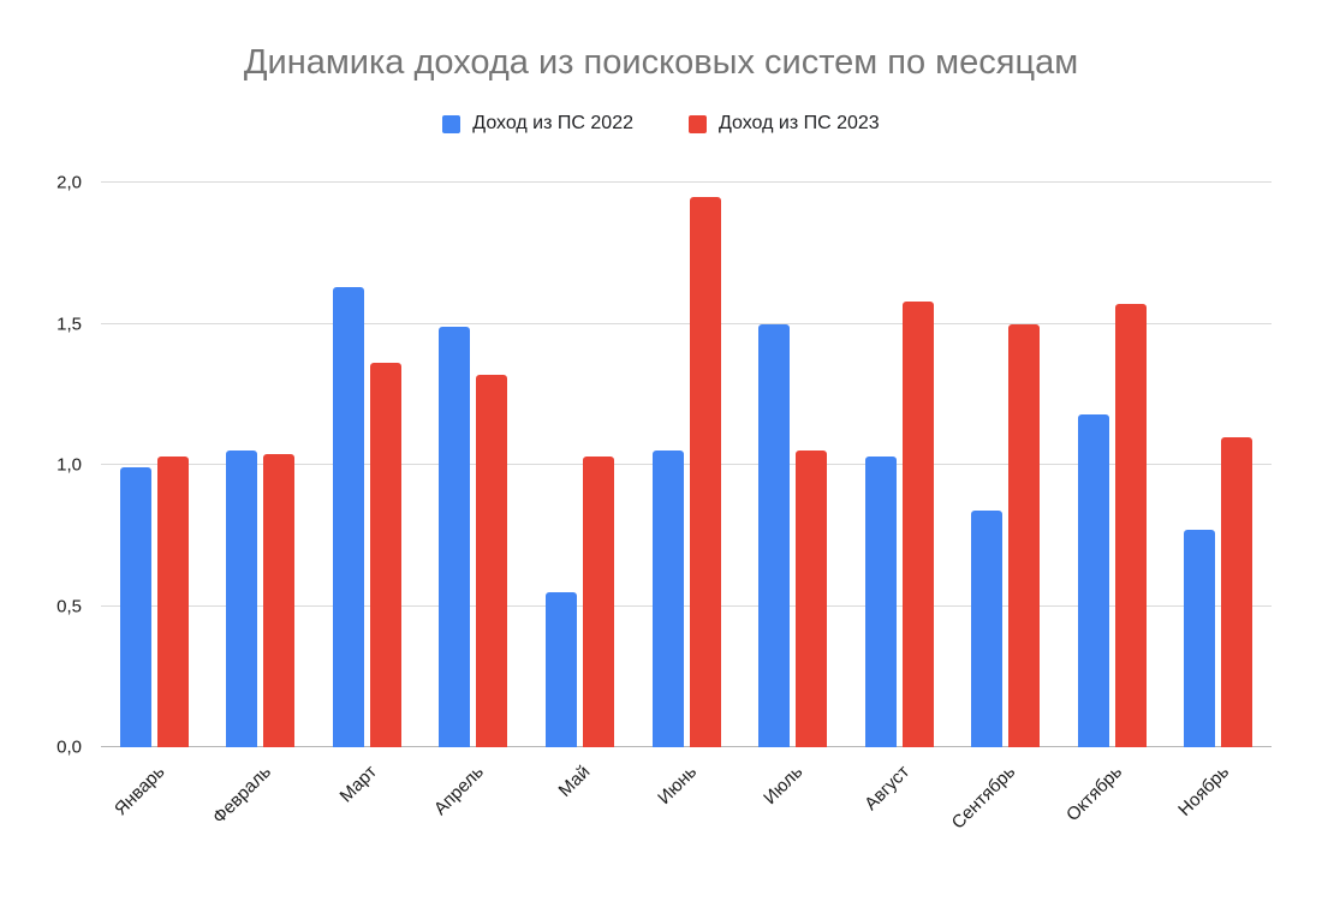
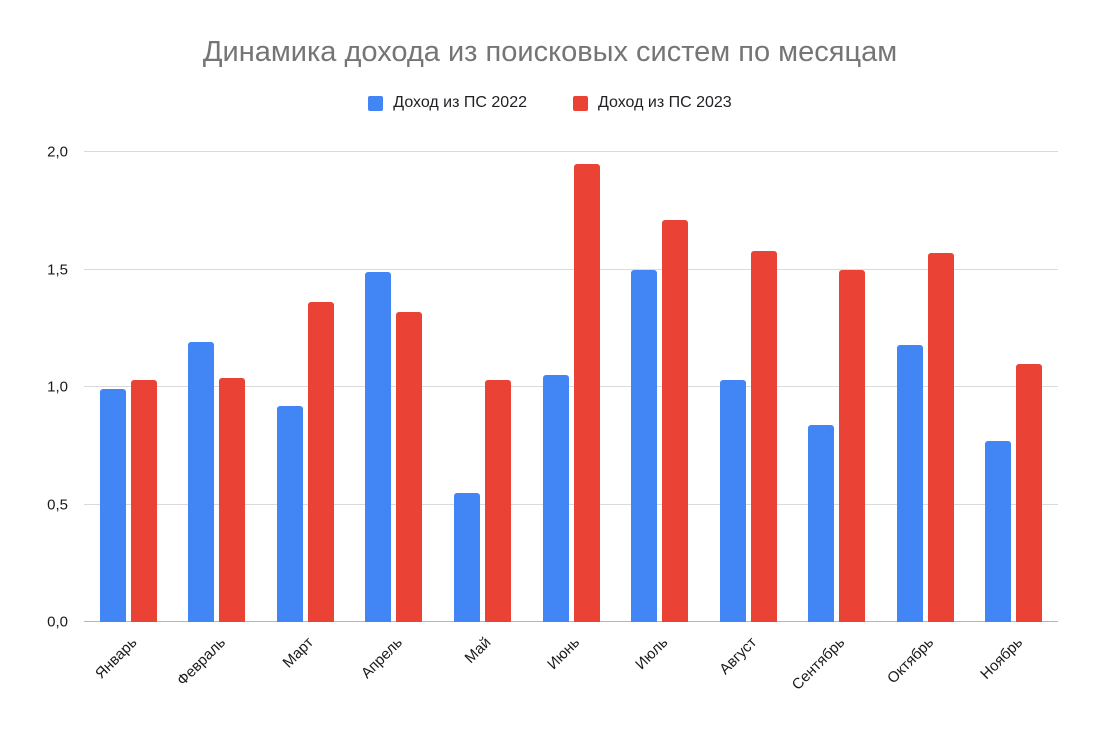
Доход из ПС 2022/Февраль: 1,05 -> 1,19
Доход из ПС 2022/Март: 1,63 -> 0,92
Доход из ПС 2023/Июль: 1,05 -> 1,71
